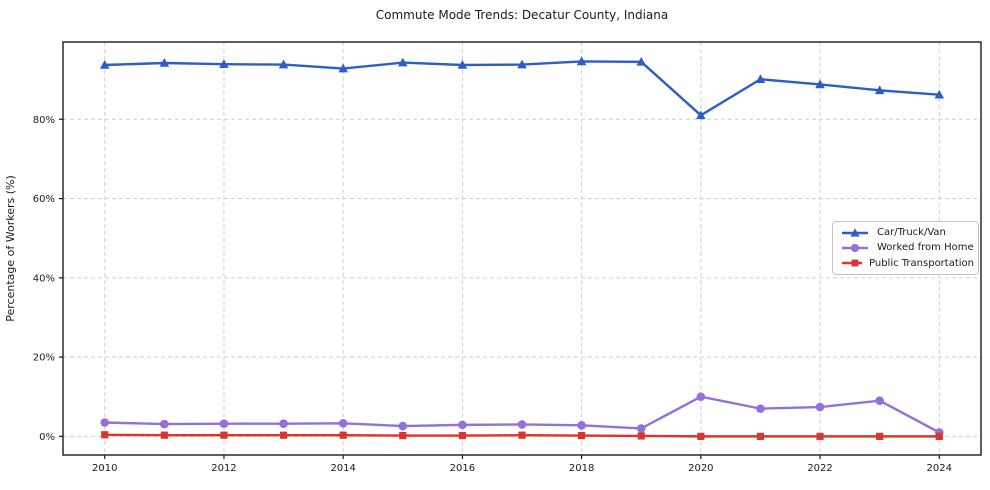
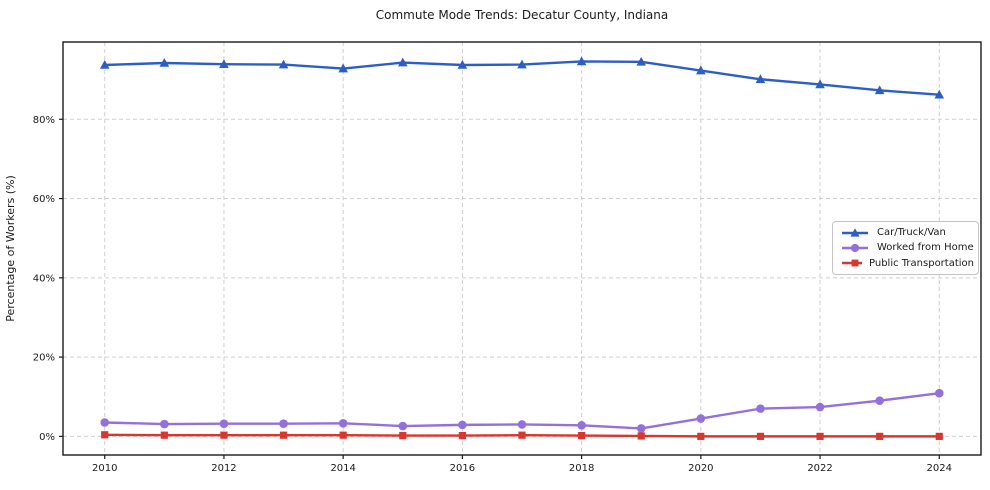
Car/Truck/Van/2020: 81% -> 92%
Worked from Home/2020: 10% -> 4%
Worked from Home/2024: 1% -> 11%
